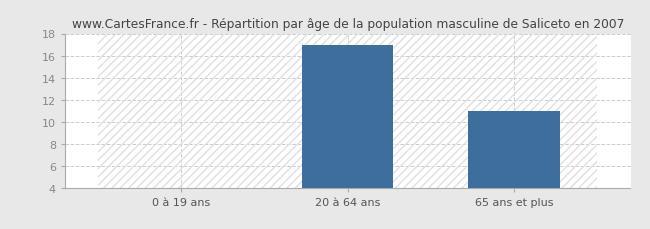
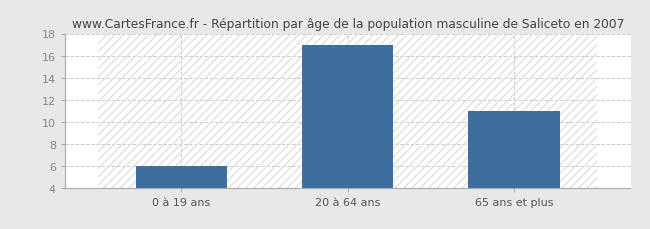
0 à 19 ans: 4 -> 6
